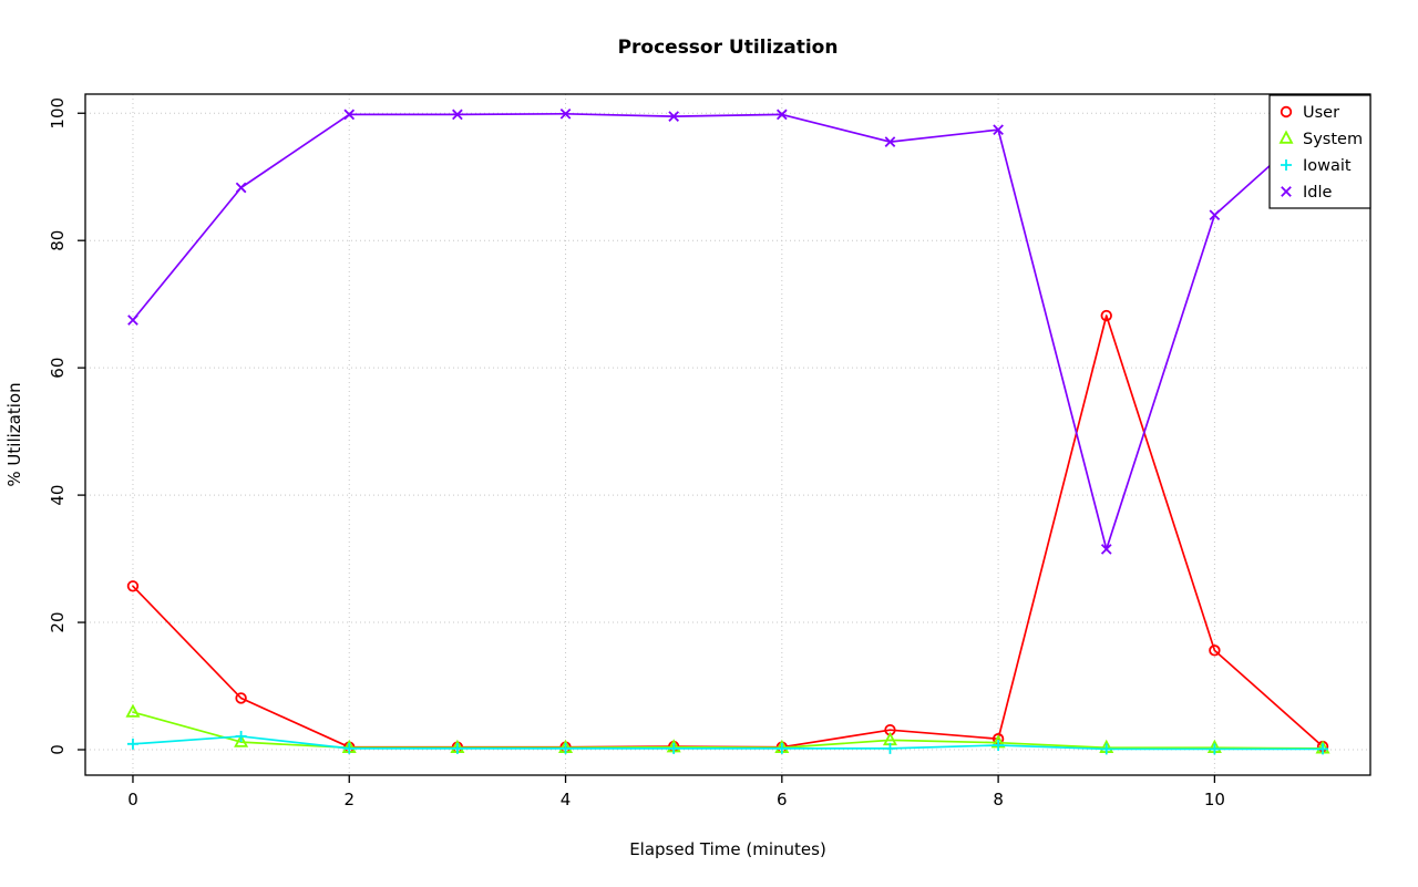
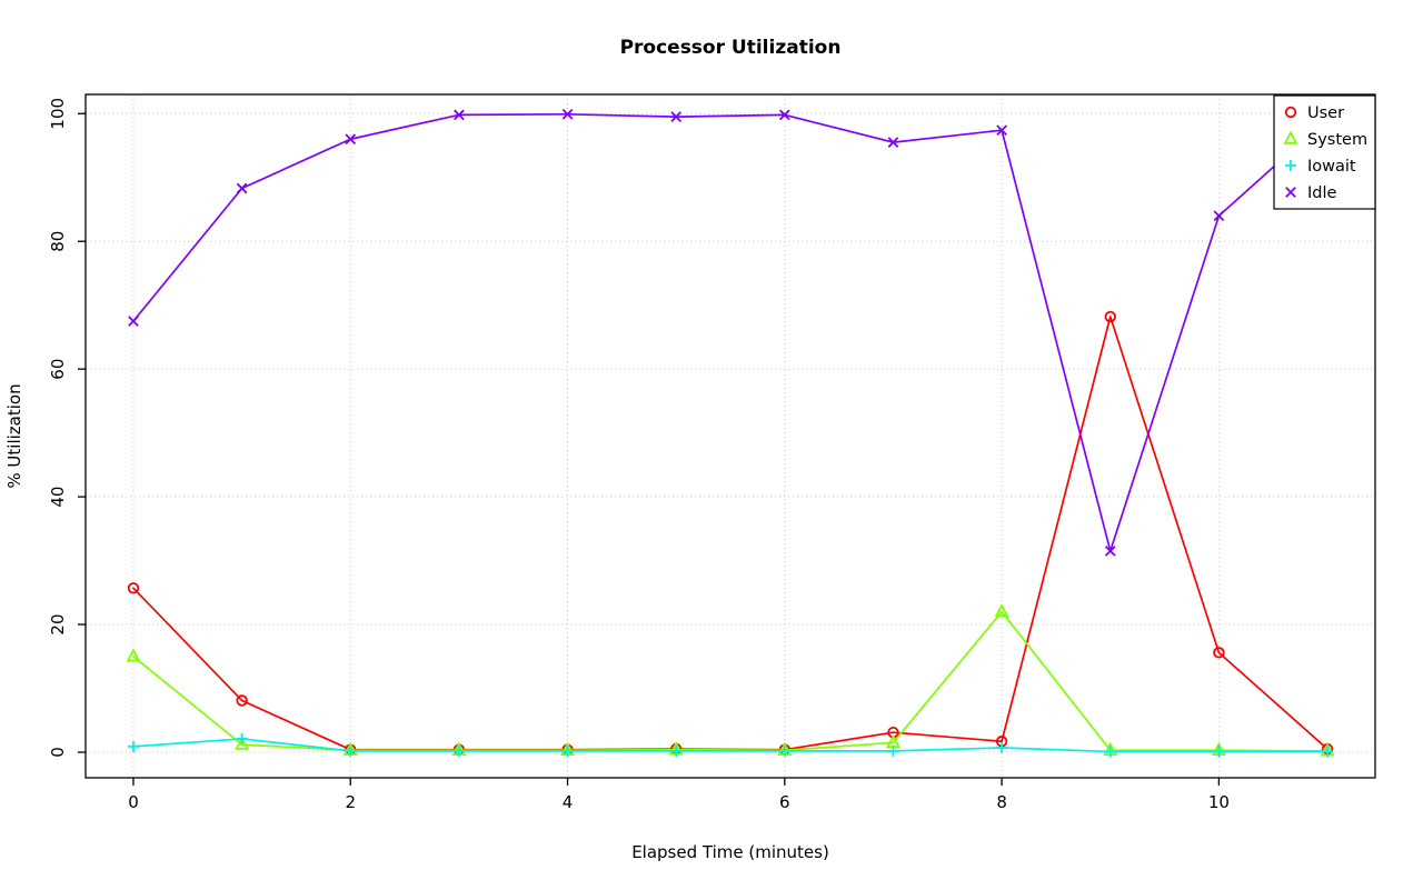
System/0: 6 -> 15
Idle/2: 100 -> 96
System/8: 1 -> 22
